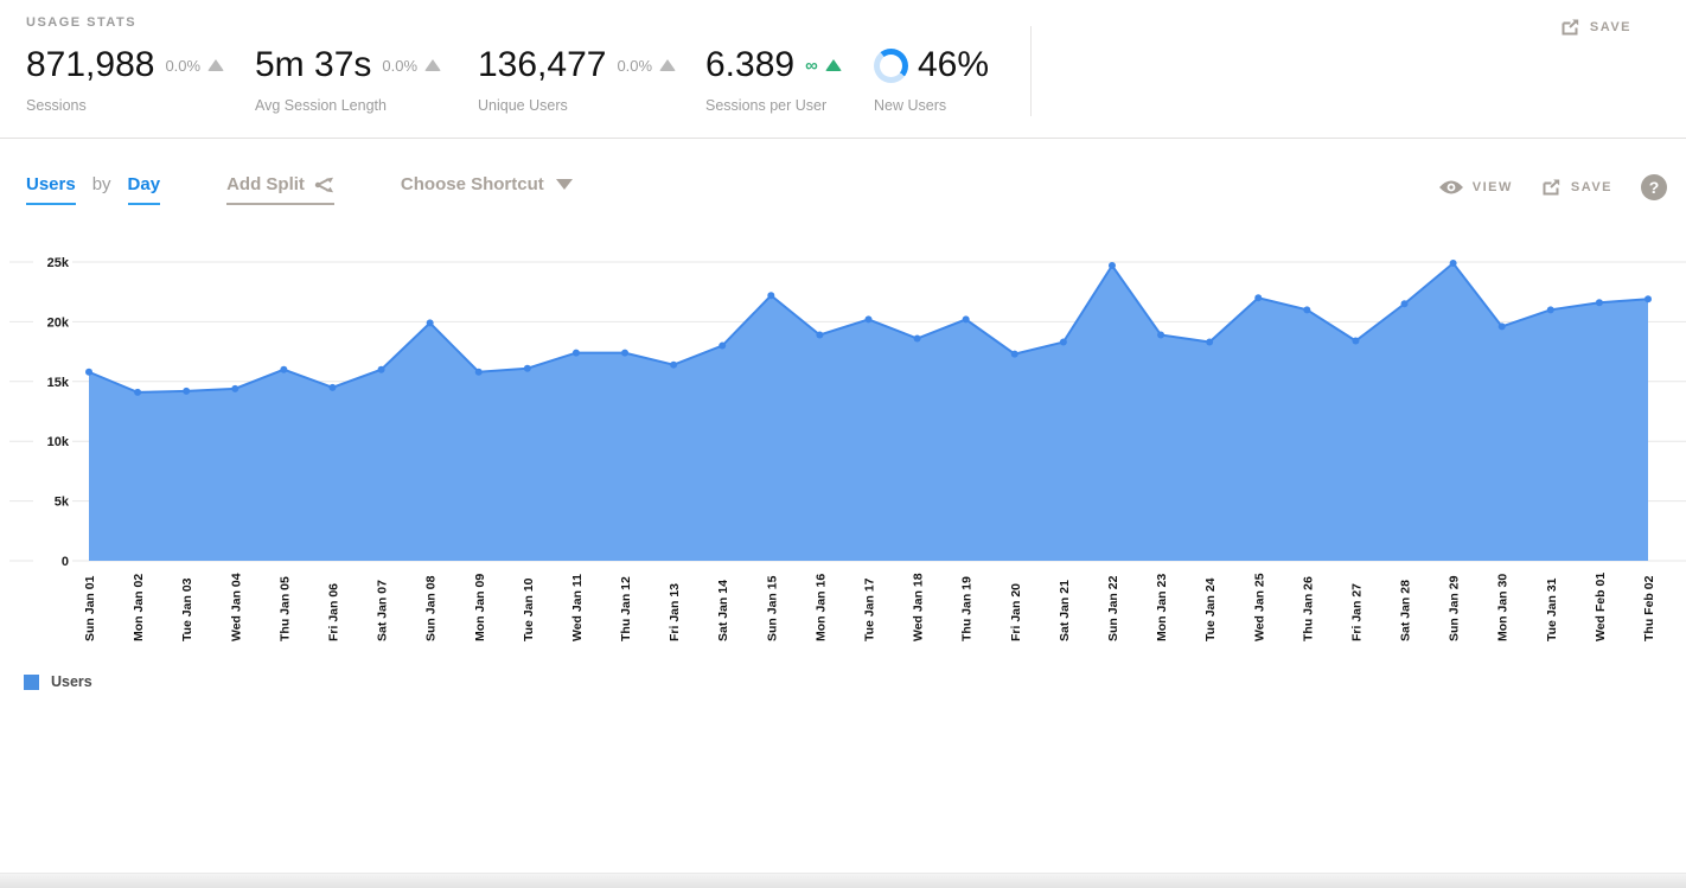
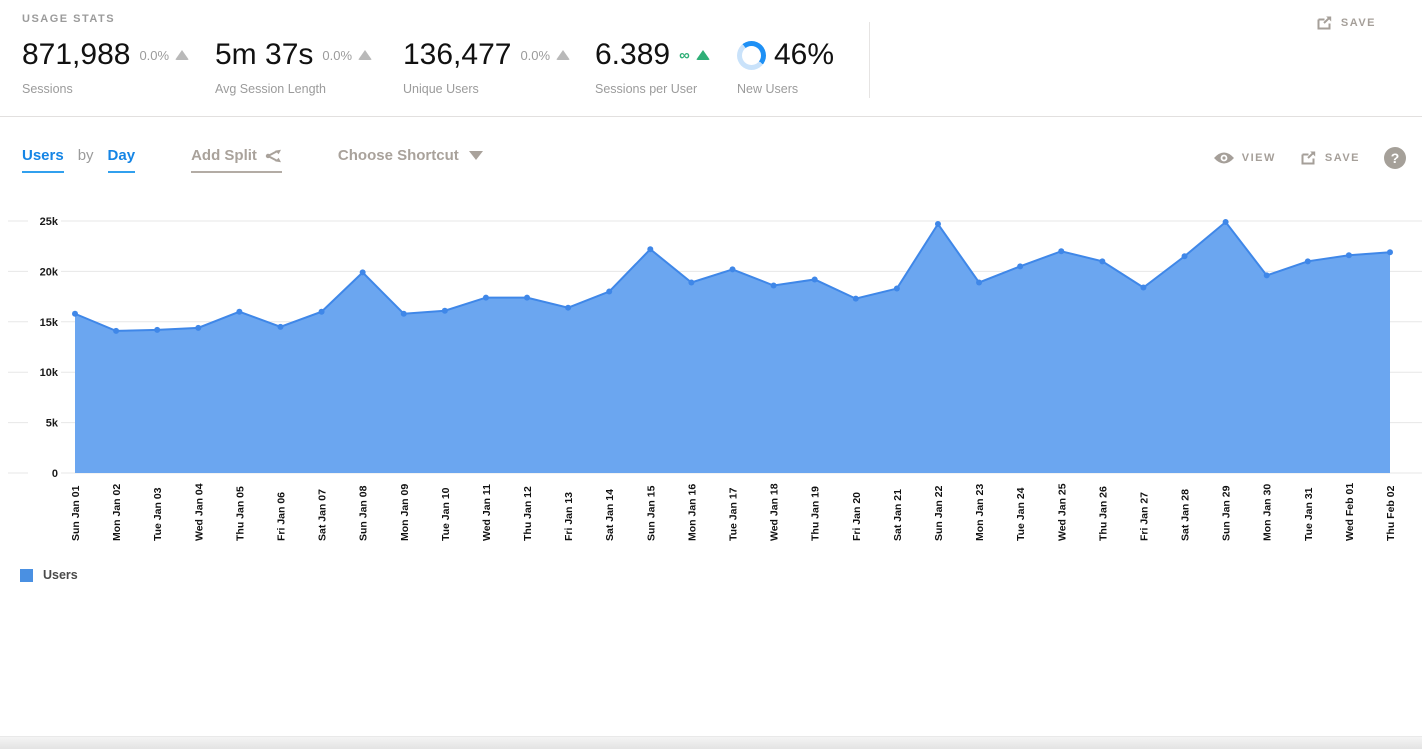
Thu Jan 19: 20.2k -> 19.2k
Tue Jan 24: 18.3k -> 20.5k
